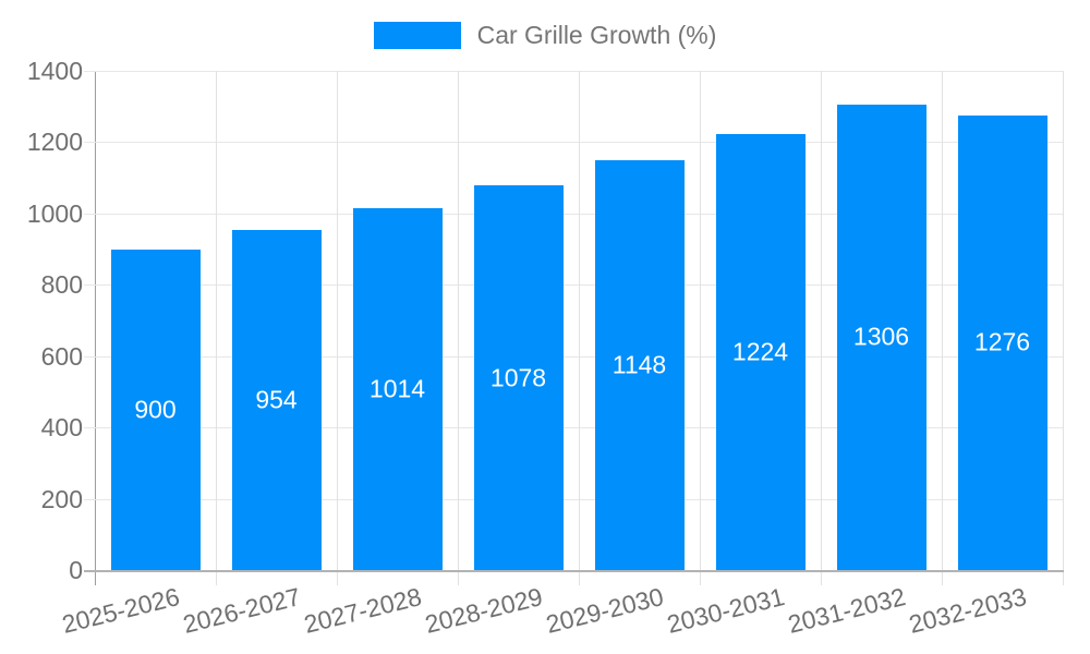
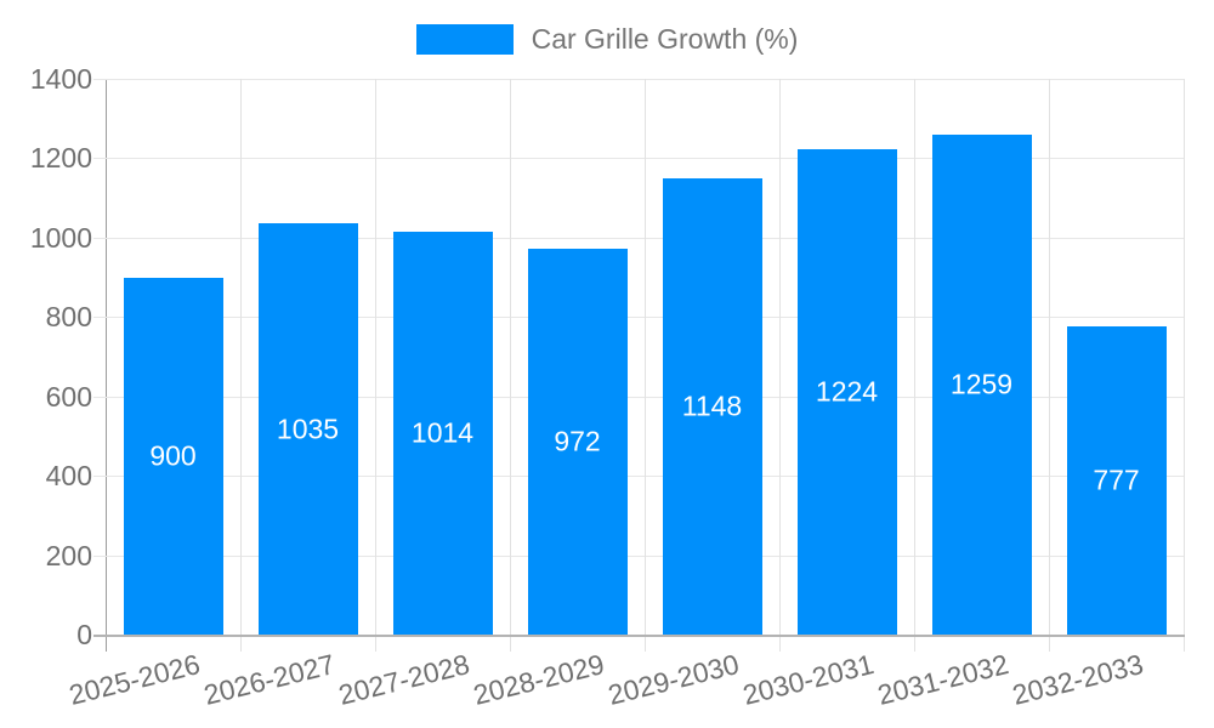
2026-2027: 954 -> 1035
2028-2029: 1078 -> 972
2031-2032: 1306 -> 1259
2032-2033: 1276 -> 777
